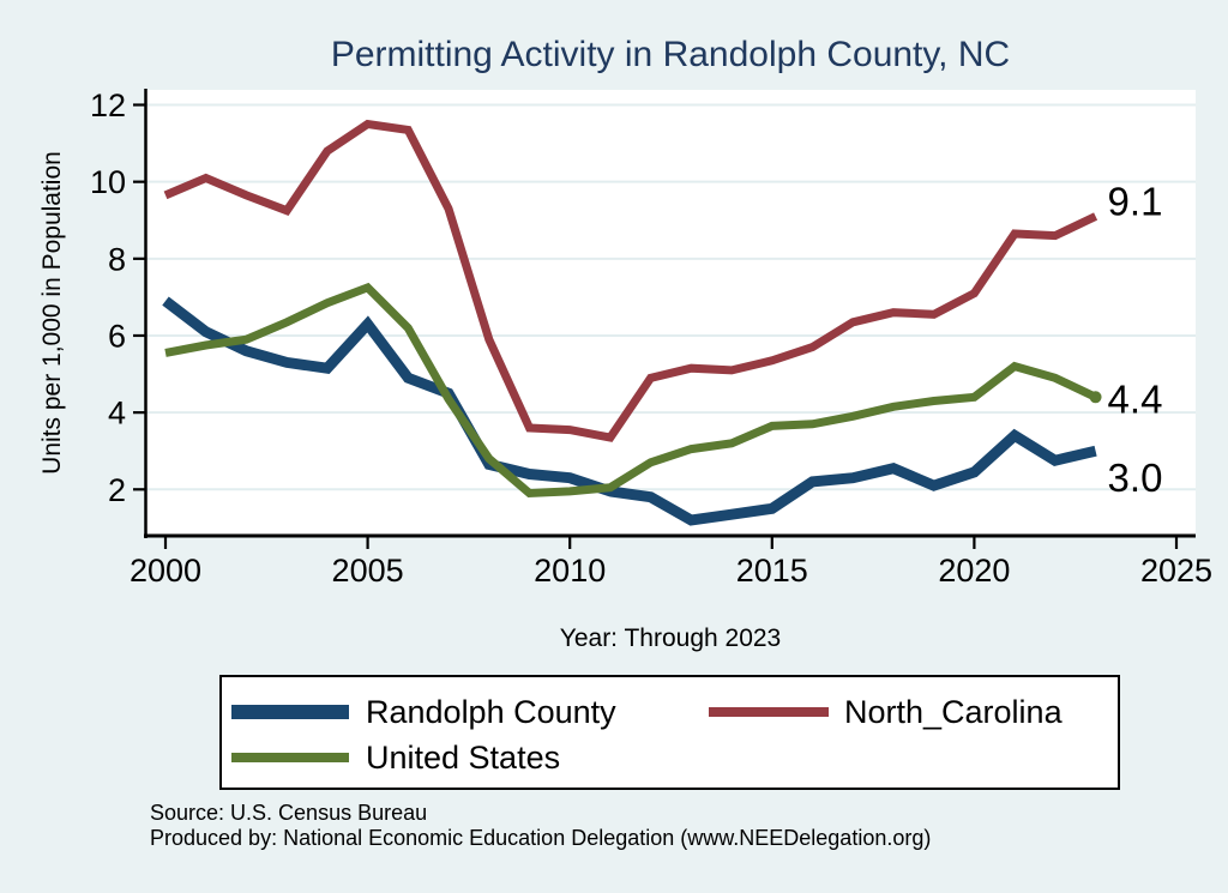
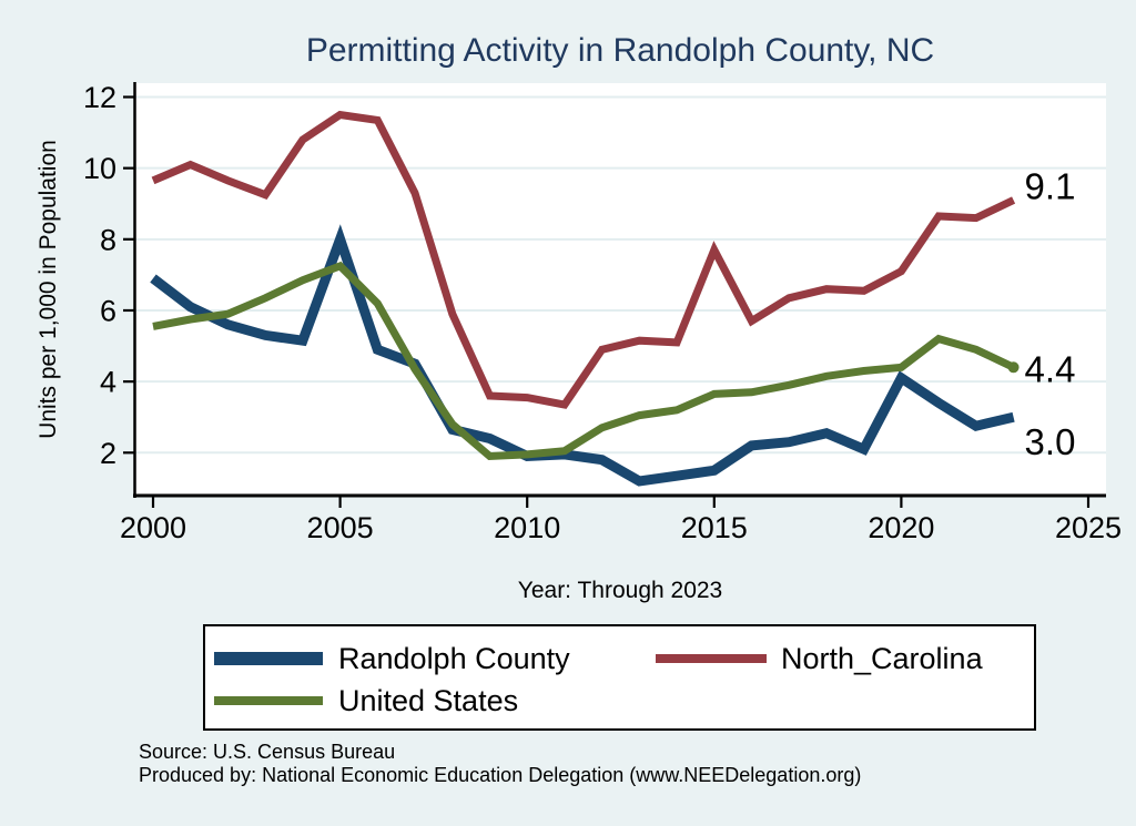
Randolph County/2005: 6.3 -> 8.0
Randolph County/2010: 2.3 -> 1.9
North_Carolina/2015: 5.3 -> 7.7
Randolph County/2020: 2.5 -> 4.1
